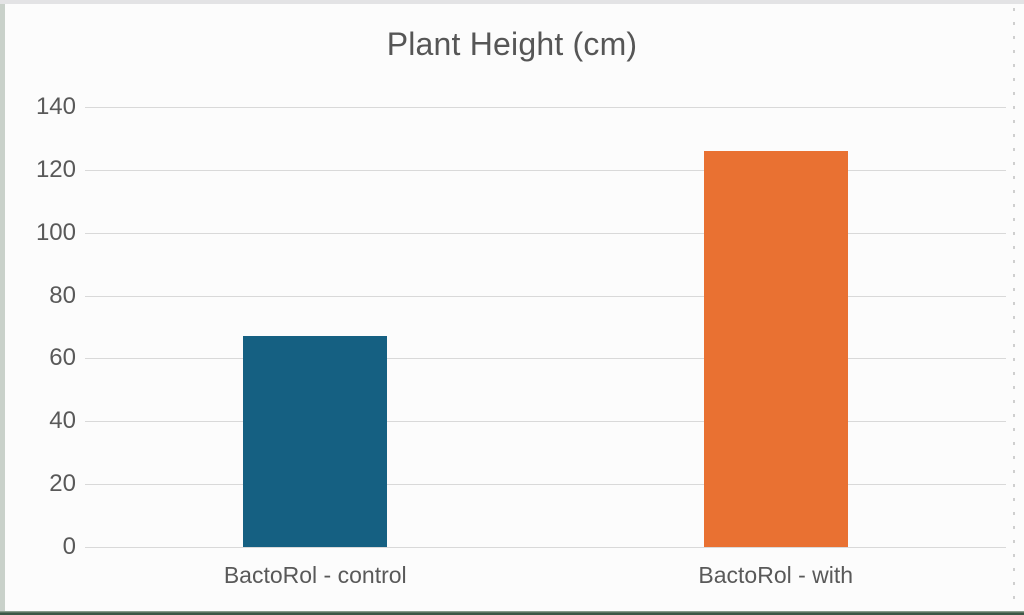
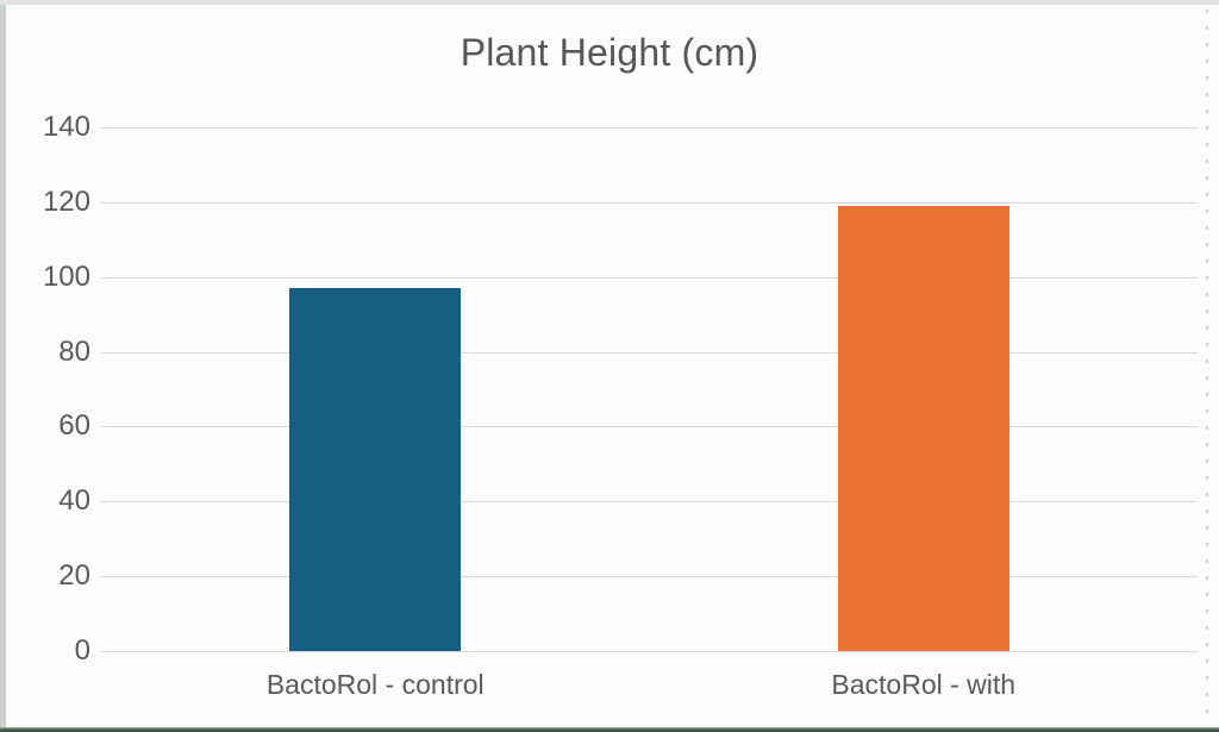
BactoRol - control: 67 -> 97
BactoRol - with: 126 -> 119
